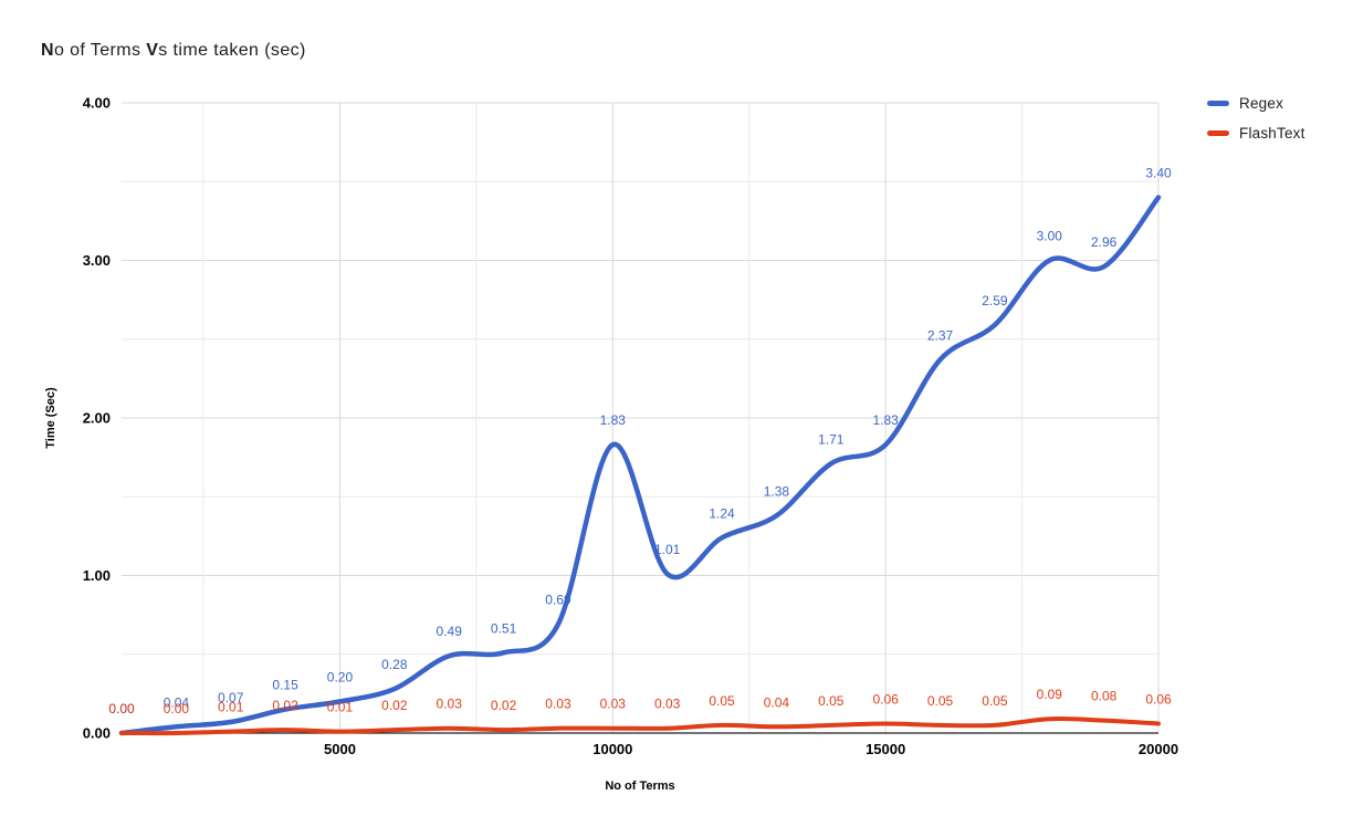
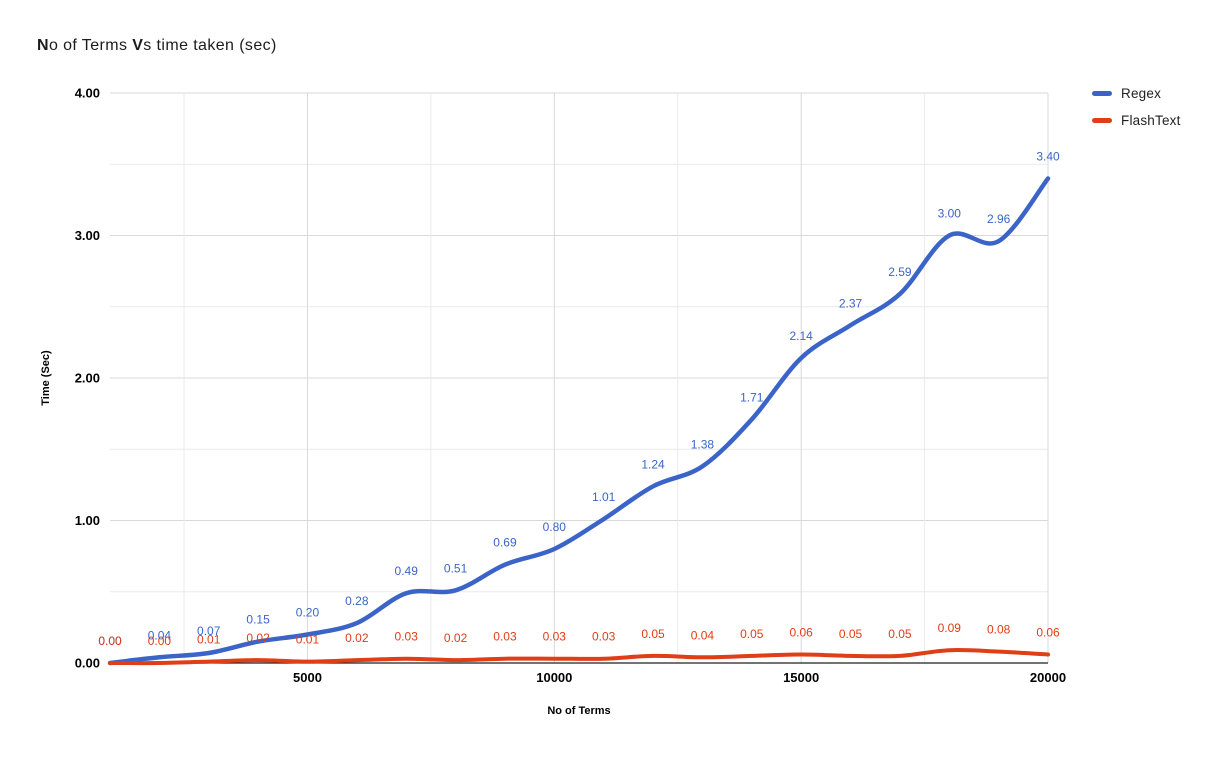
Regex/10000: 1.83 -> 0.80
Regex/15000: 1.83 -> 2.14
